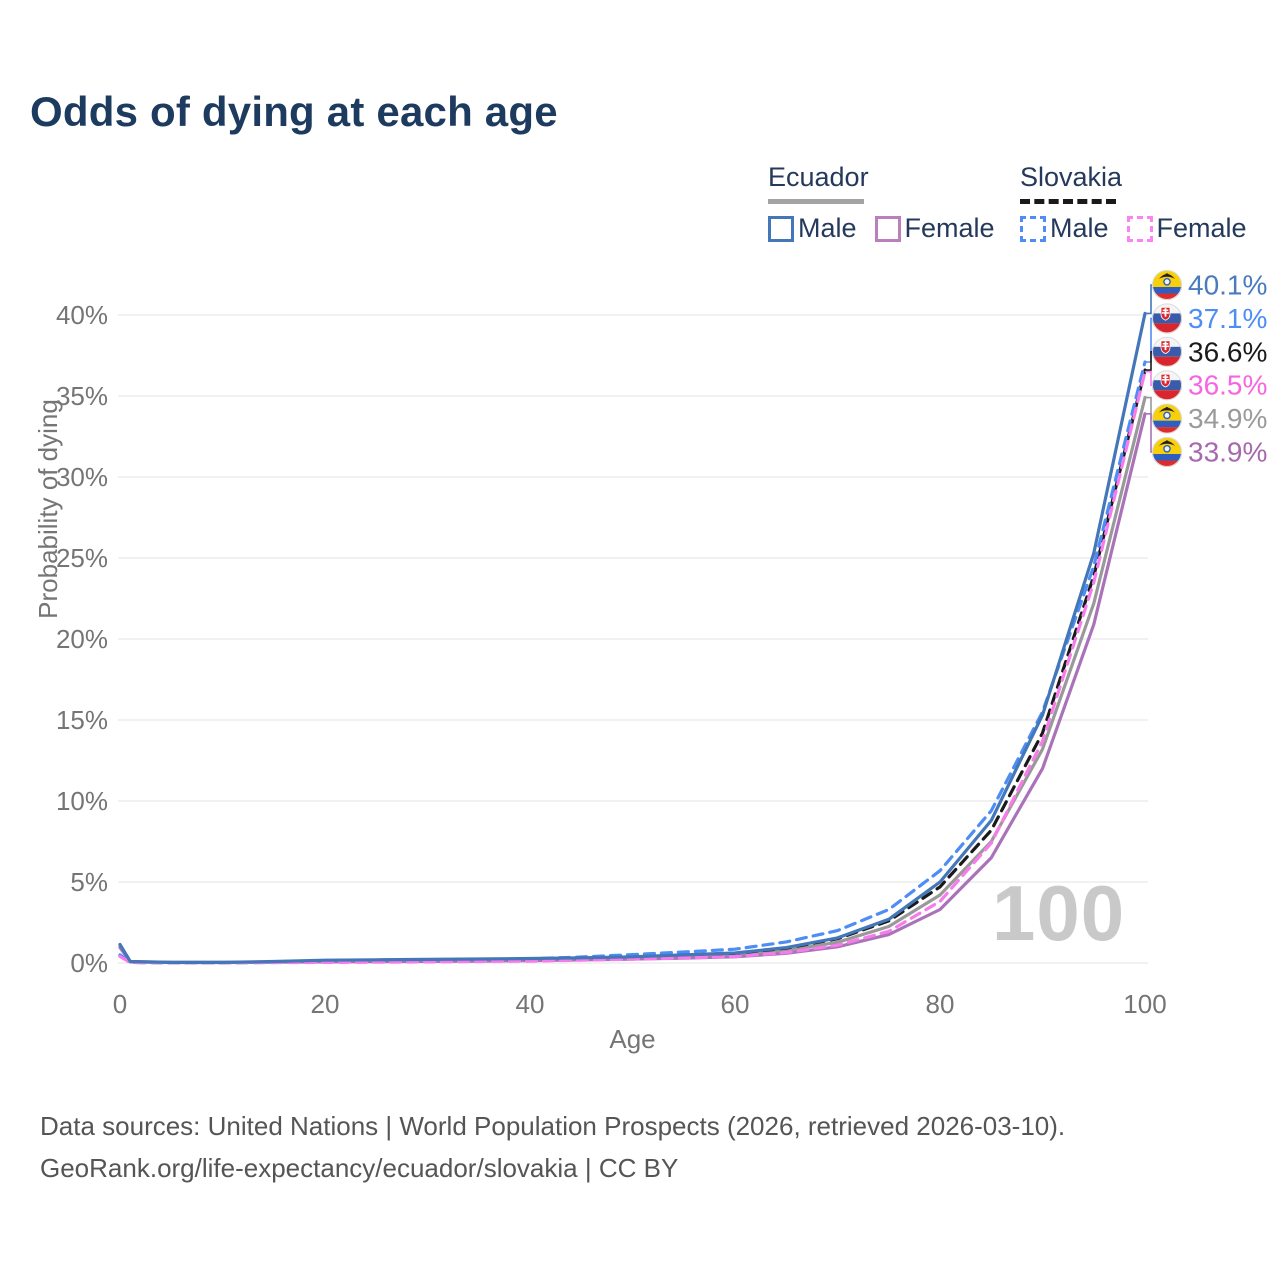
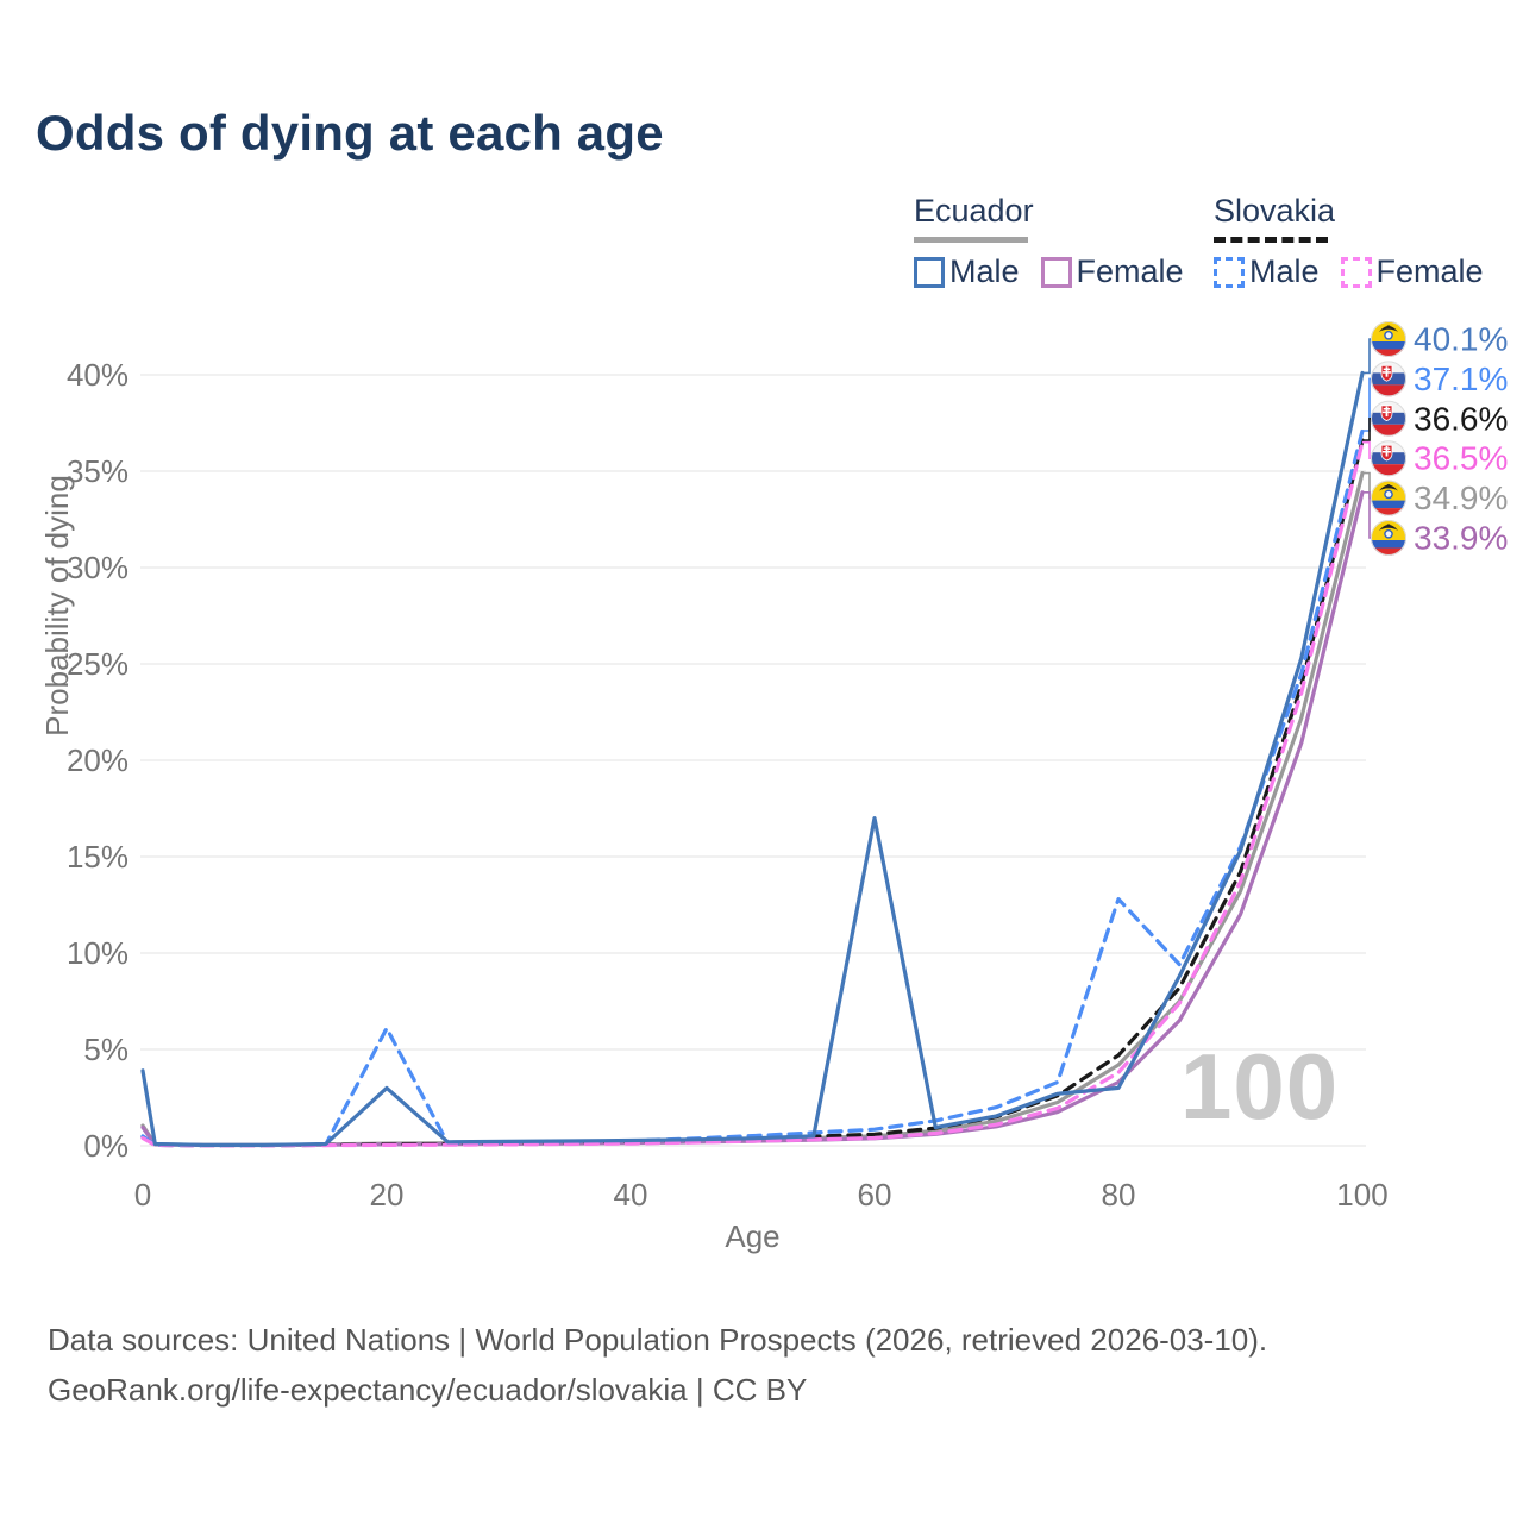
Ecuador Male/0: 1.1% -> 3.9%
Ecuador Male/20: 0.2% -> 3.0%
Slovakia Male/20: 0.1% -> 6.1%
Ecuador Male/60: 0.6% -> 17.0%
Ecuador Male/80: 5.0% -> 3.0%
Slovakia Male/80: 5.7% -> 12.8%
